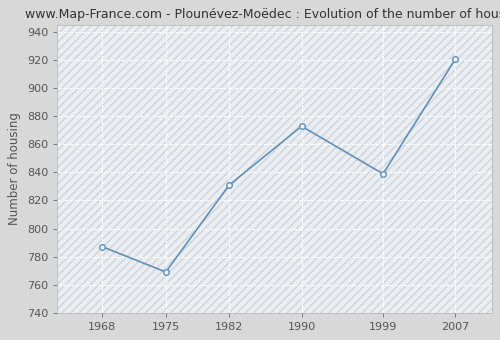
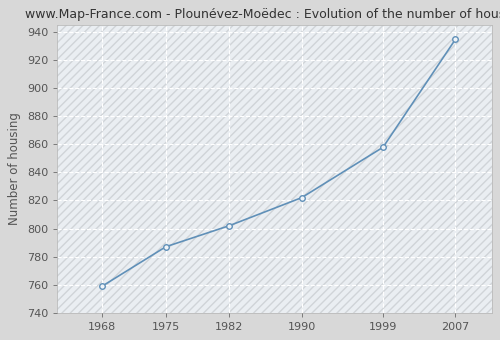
1968: 787 -> 759
1975: 769 -> 787
1982: 831 -> 802
1990: 873 -> 822
1999: 839 -> 858
2007: 921 -> 935
